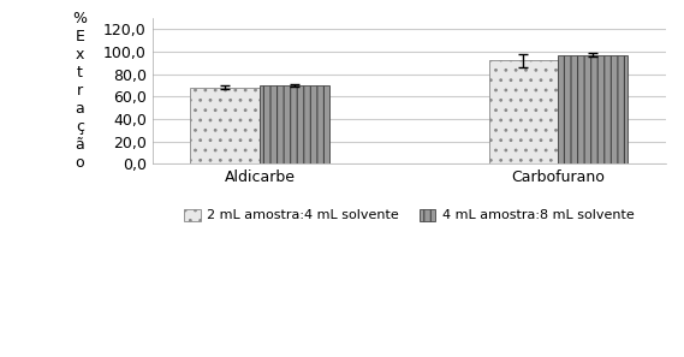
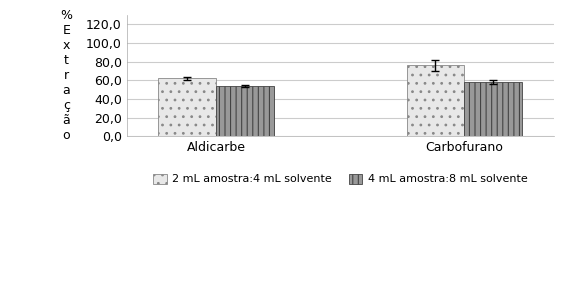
2 mL amostra:4 mL solvente/Aldicarbe: 68 -> 62
4 mL amostra:8 mL solvente/Aldicarbe: 70 -> 54
2 mL amostra:4 mL solvente/Carbofurano: 92 -> 76
4 mL amostra:8 mL solvente/Carbofurano: 97 -> 58
